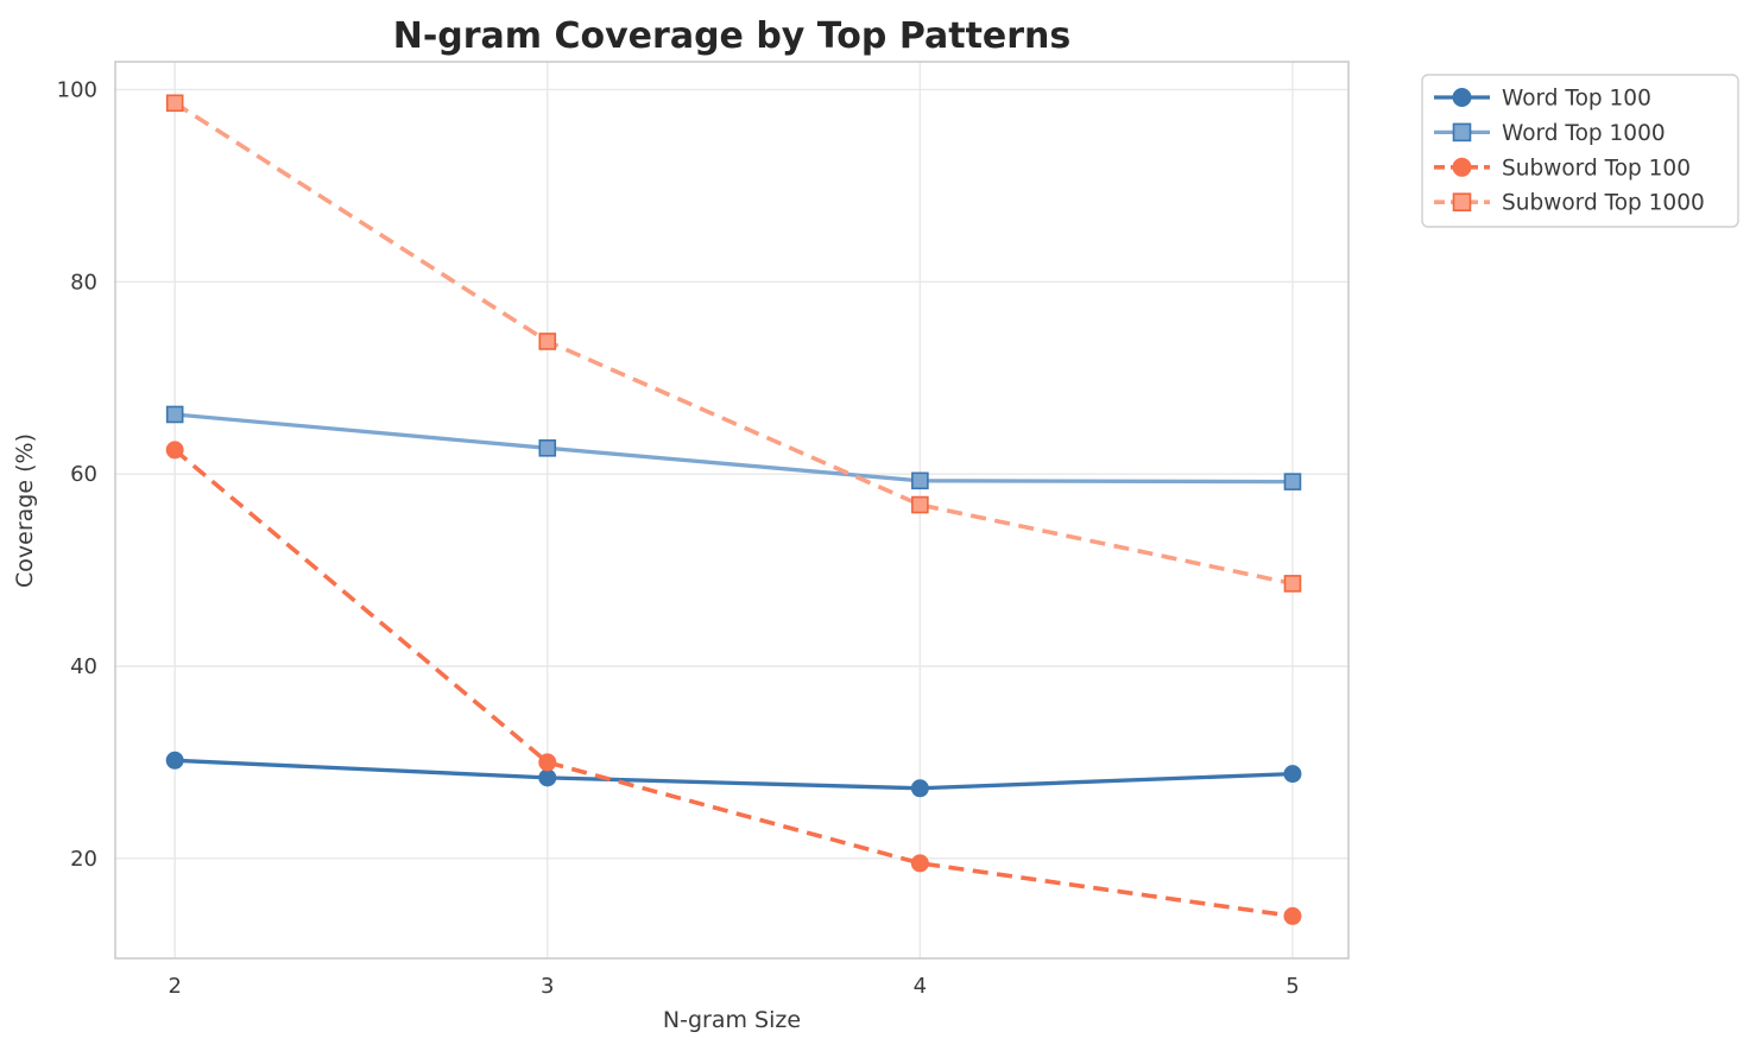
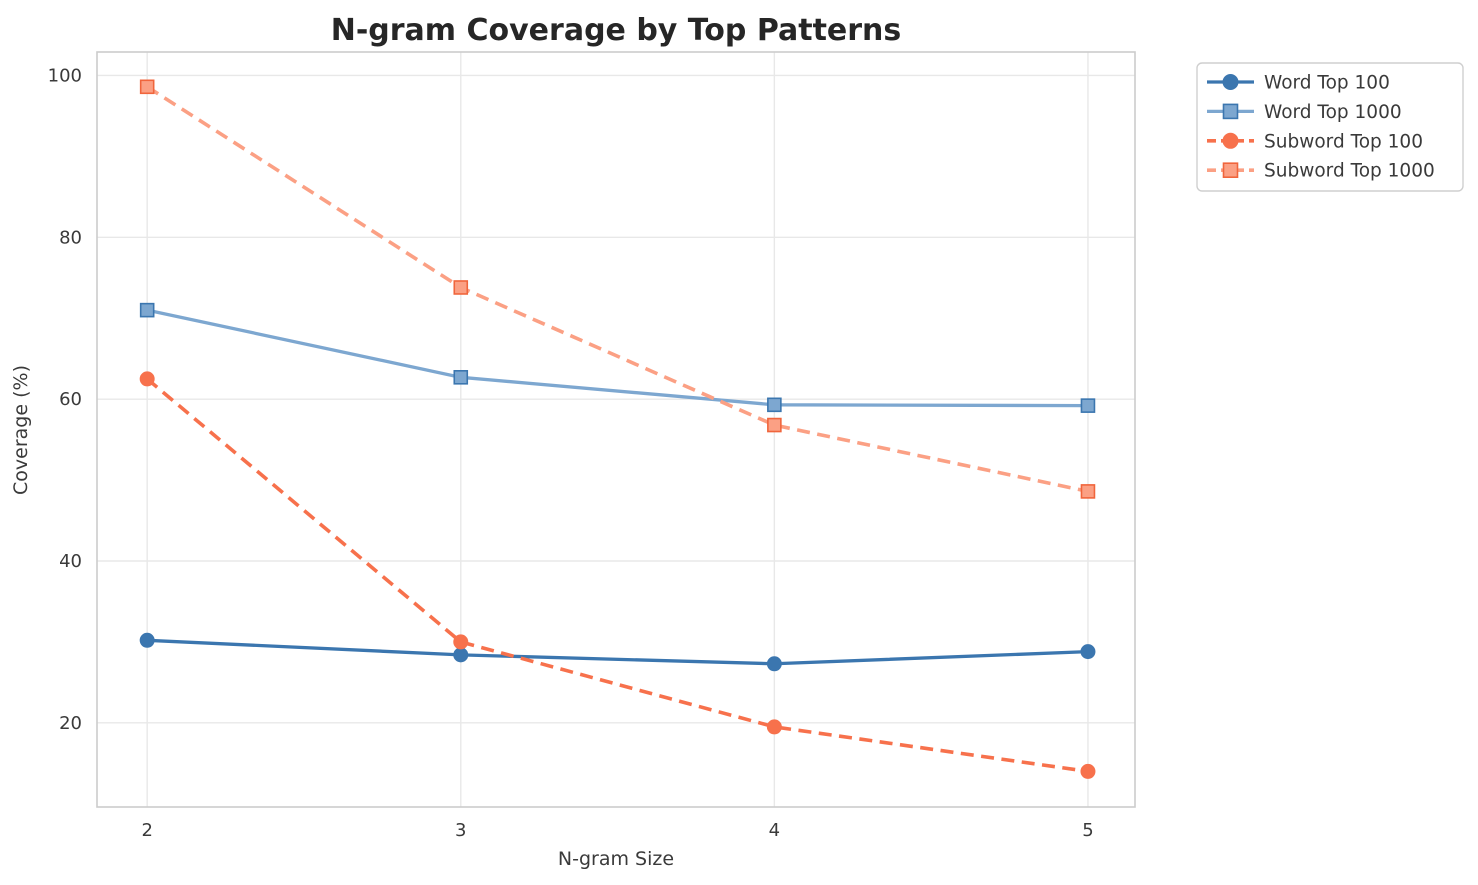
Word Top 1000/2: 66 -> 71
